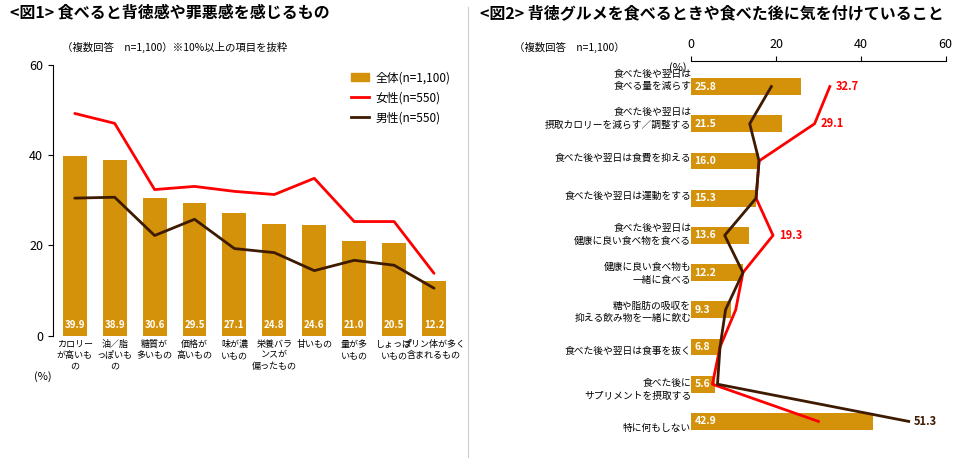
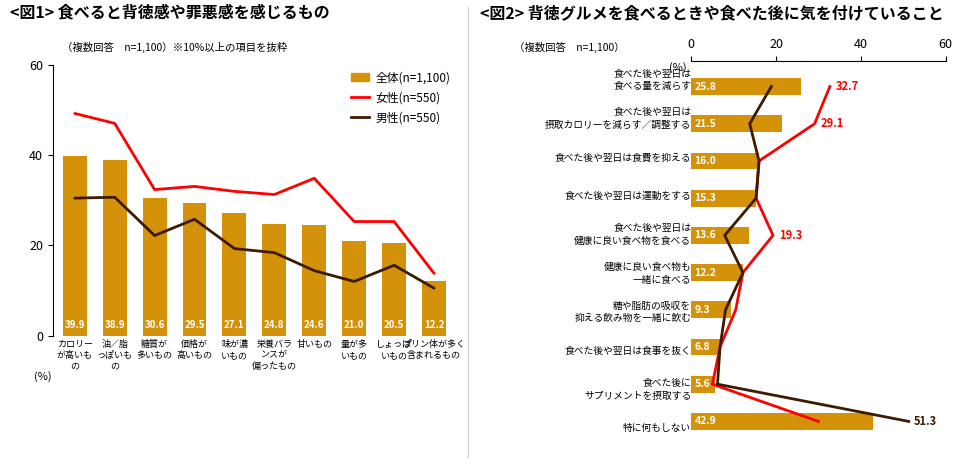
男性(n=550)/量が多 いもの: 16.7 -> 12.0
